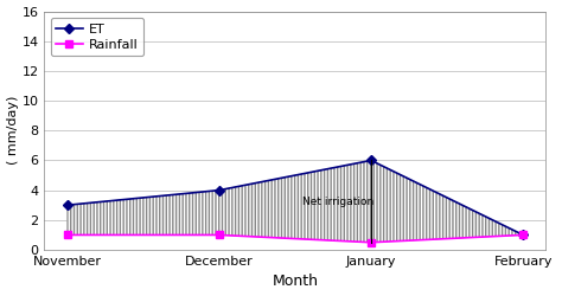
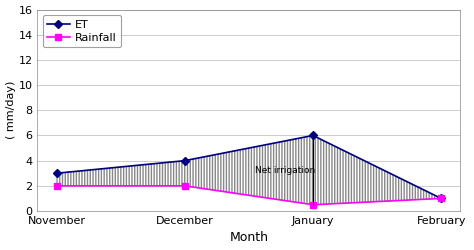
Rainfall/November: 1.0 -> 2.0
Rainfall/December: 1.0 -> 2.0
